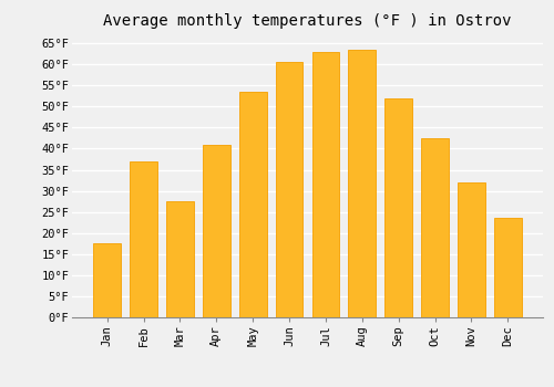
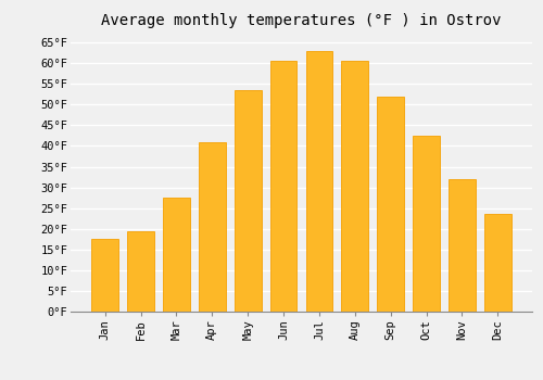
Feb: 37.0°F -> 19.5°F
Aug: 63.5°F -> 60.5°F
